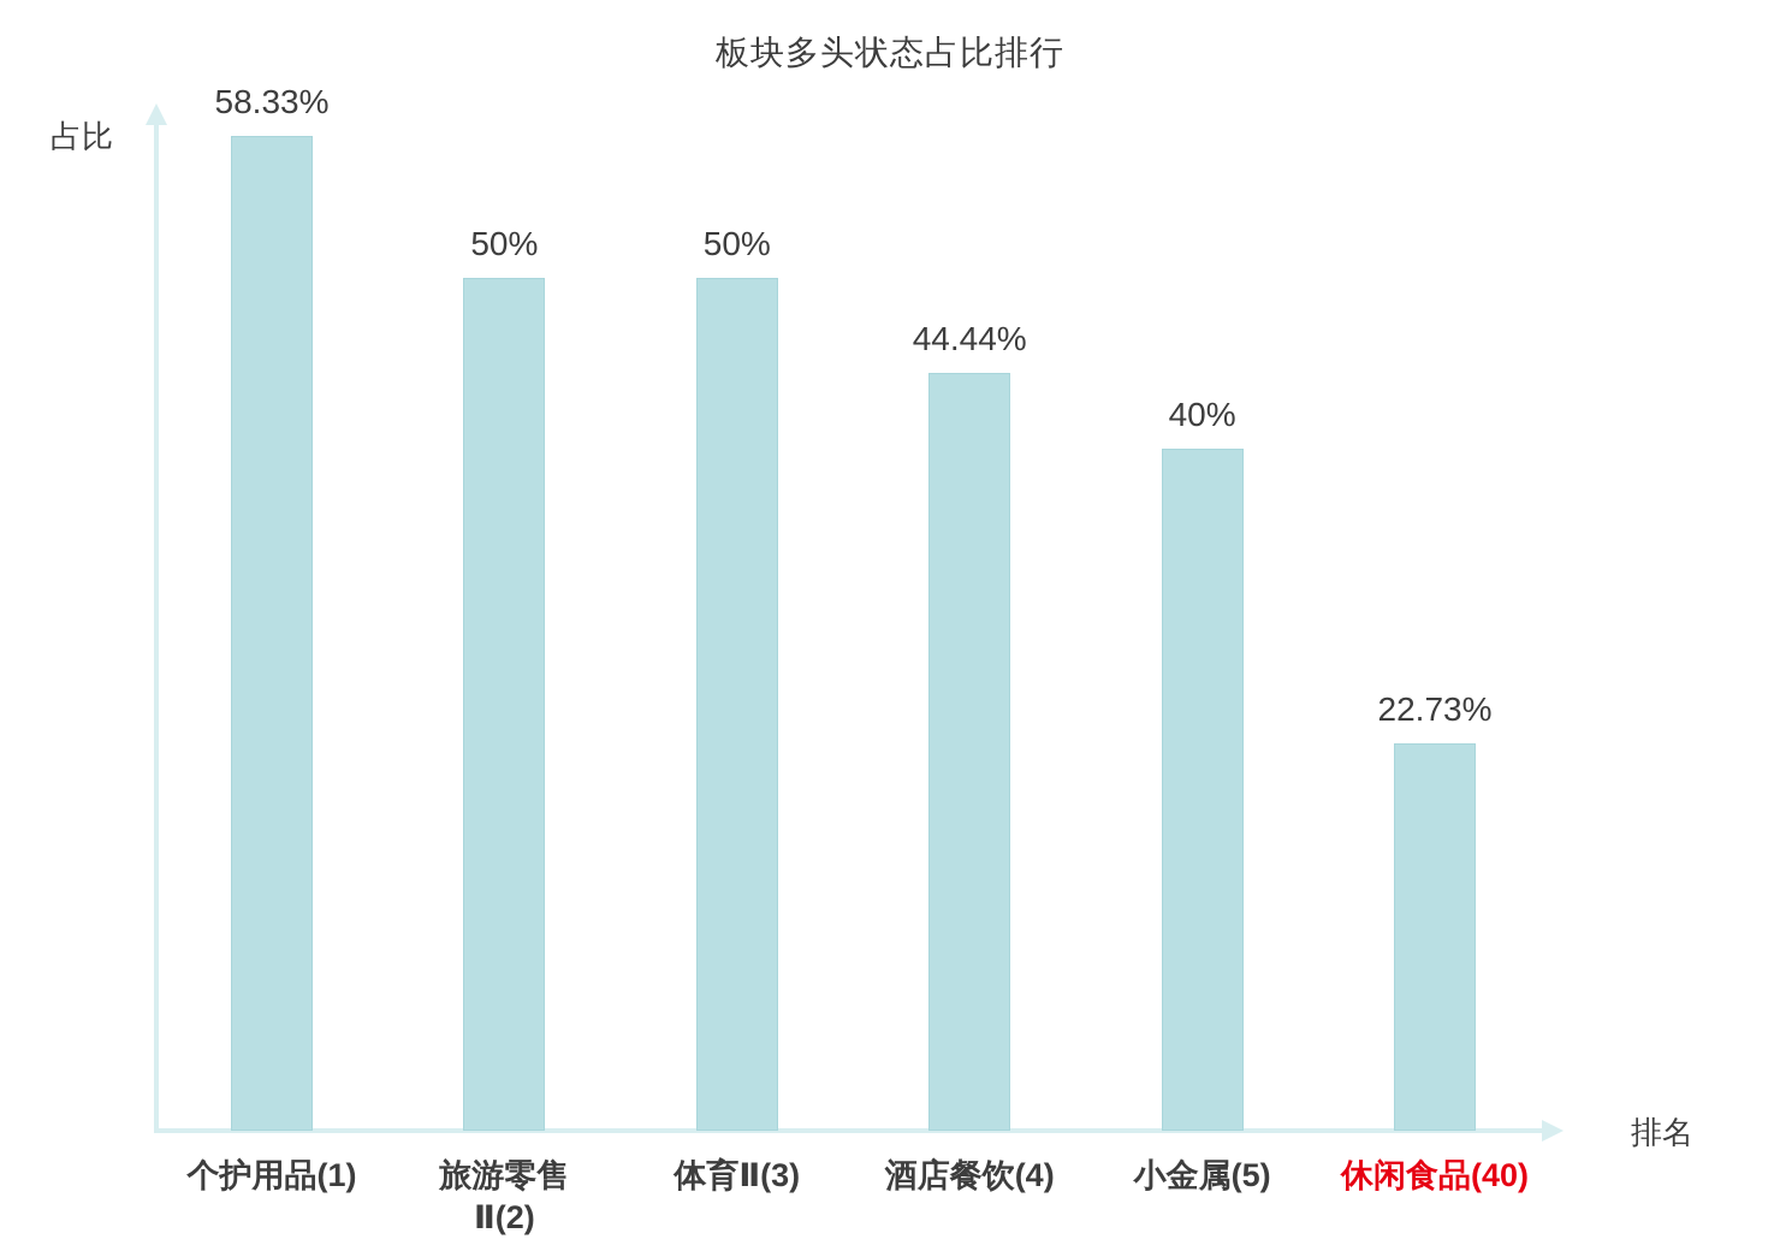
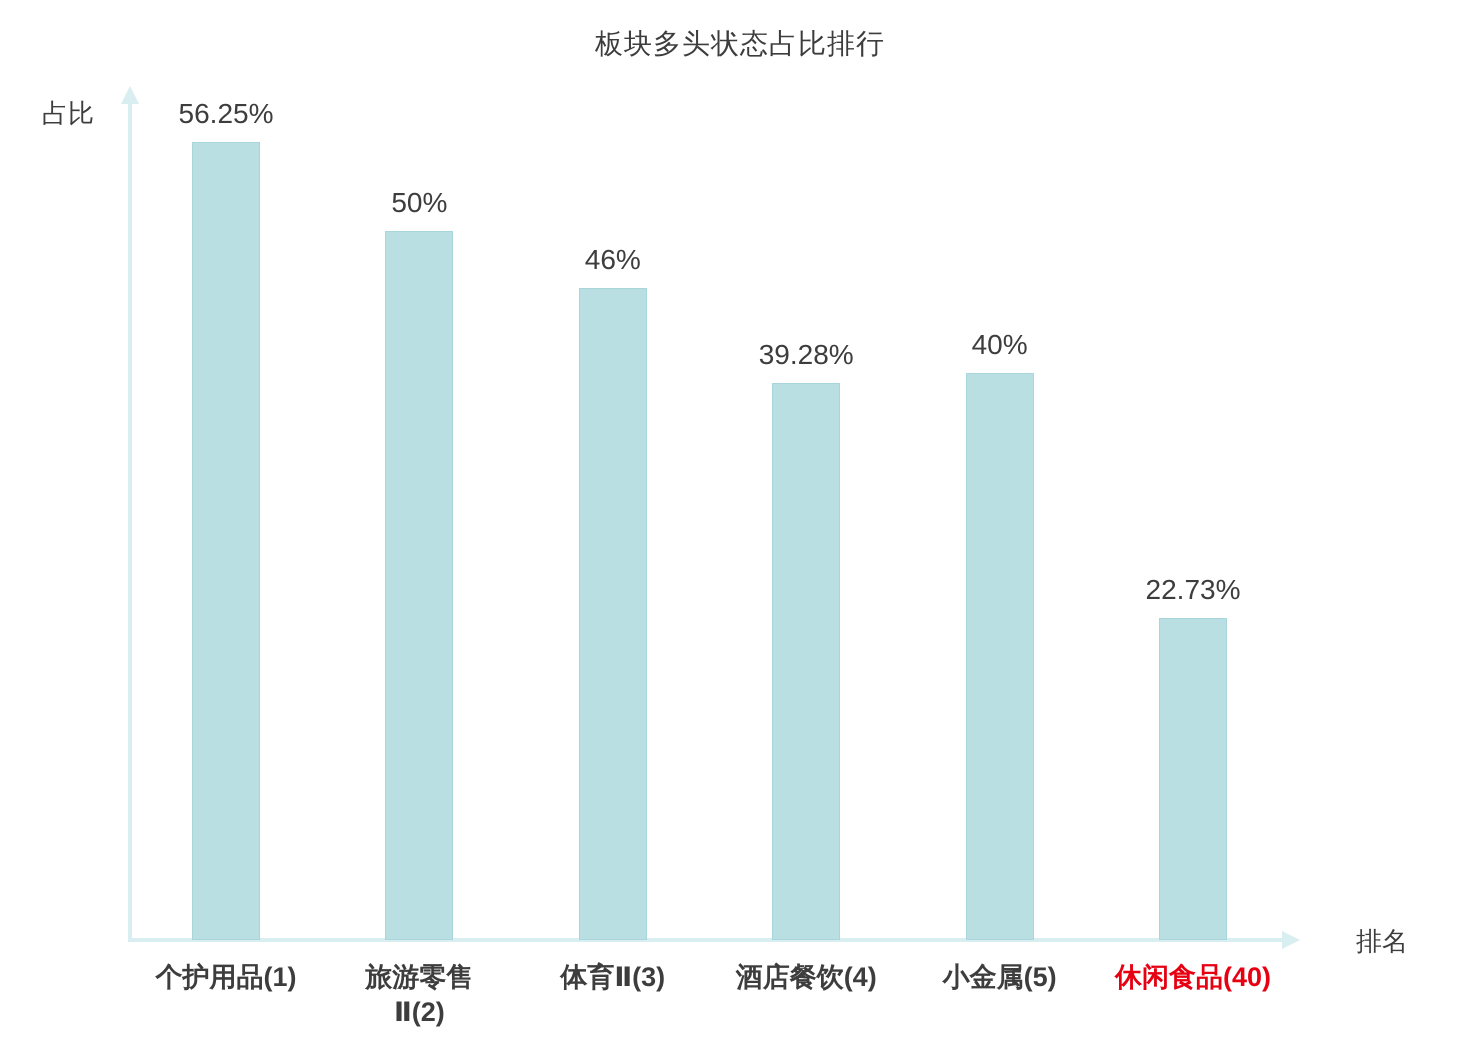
个护用品(1): 58.33% -> 56.25%
体育Ⅱ(3): 50% -> 46%
酒店餐饮(4): 44.44% -> 39.28%
